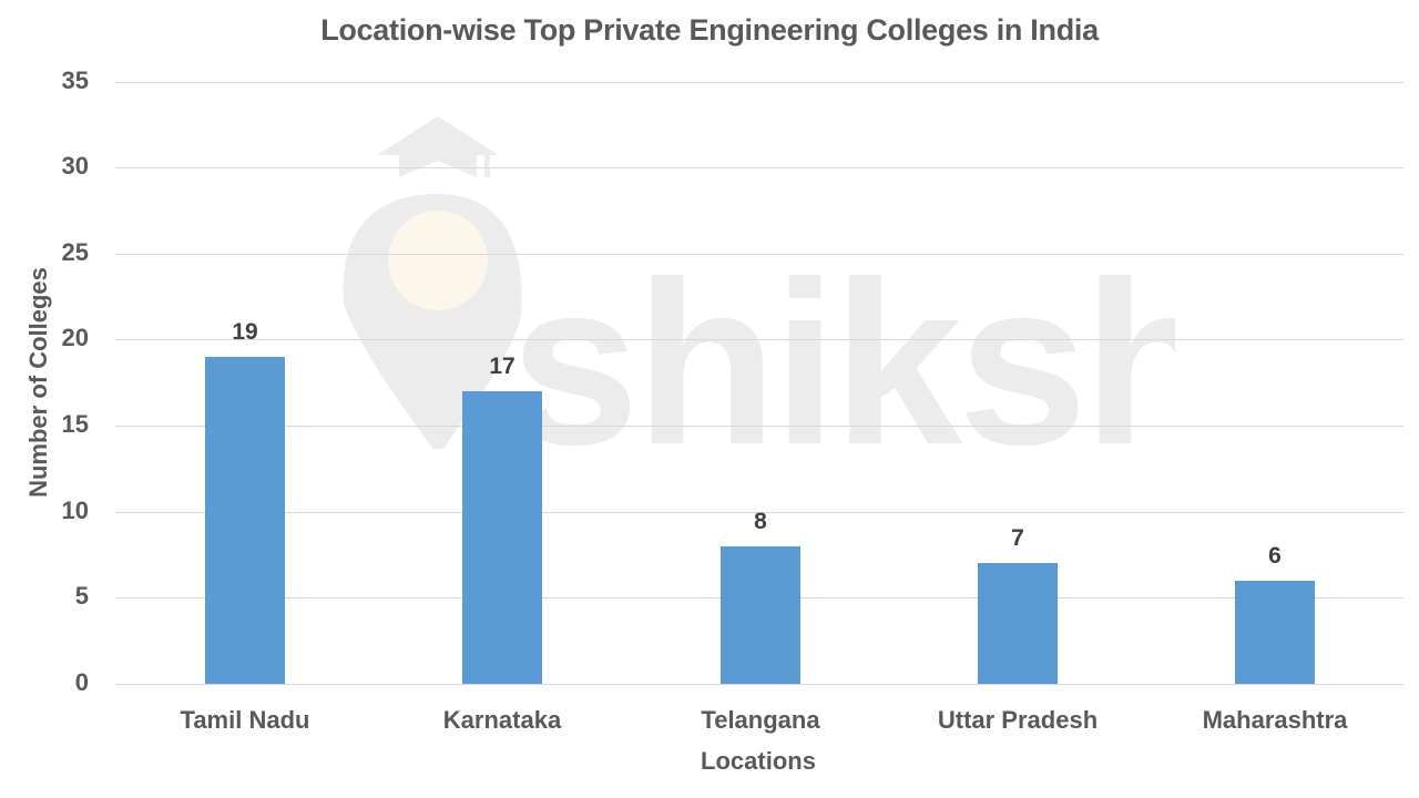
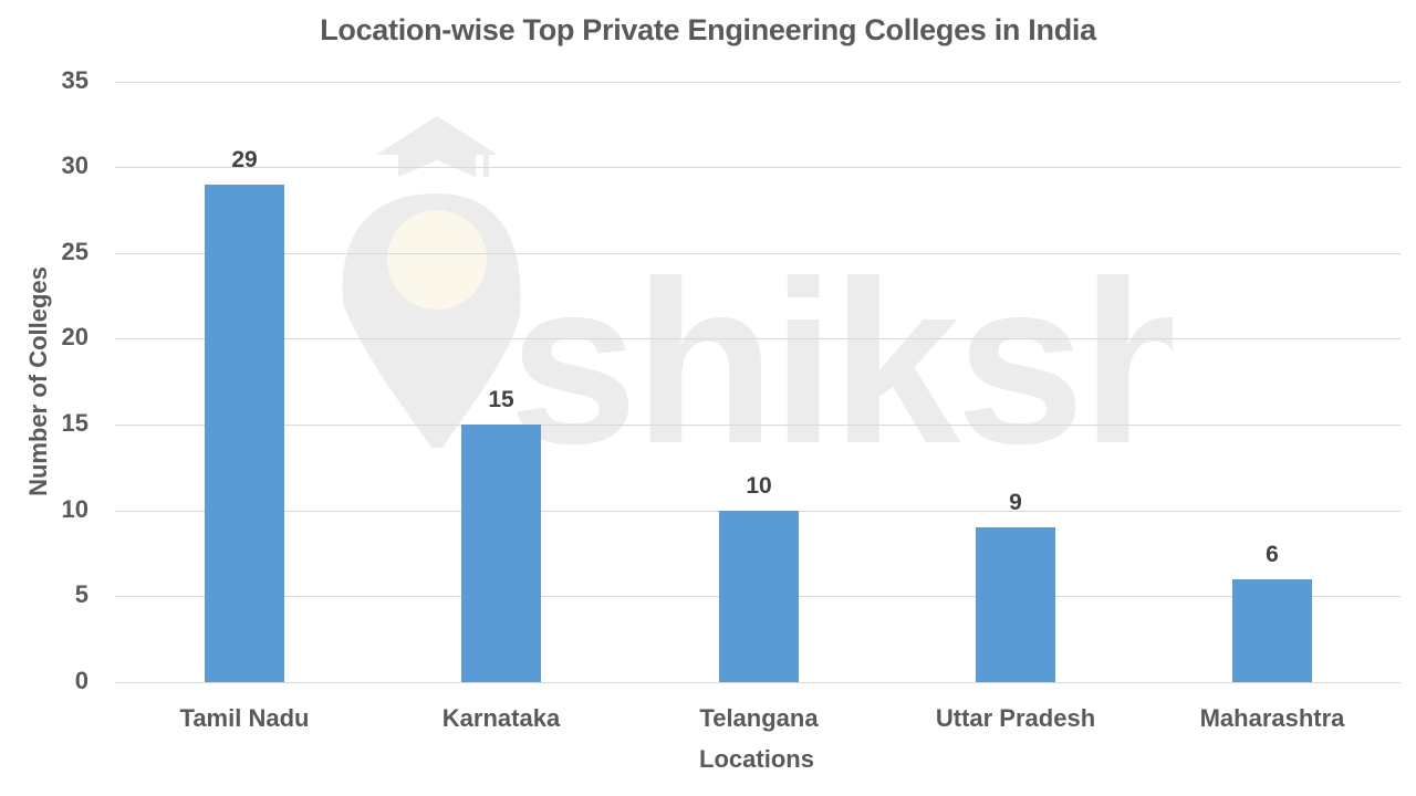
Tamil Nadu: 19 -> 29
Karnataka: 17 -> 15
Telangana: 8 -> 10
Uttar Pradesh: 7 -> 9
